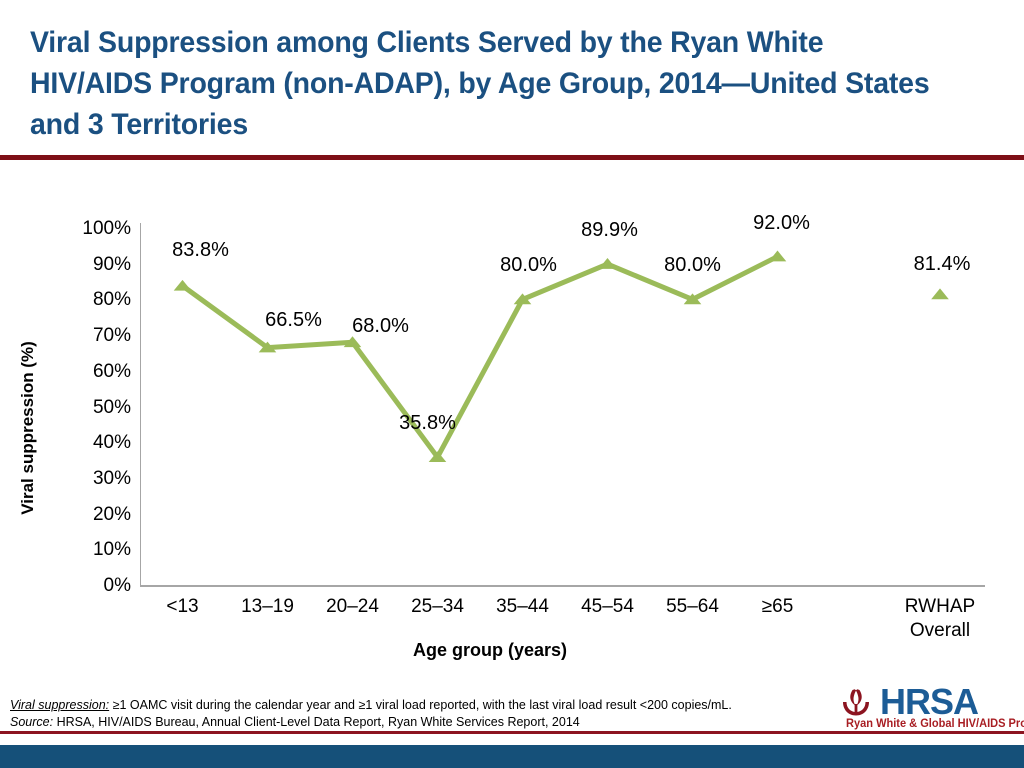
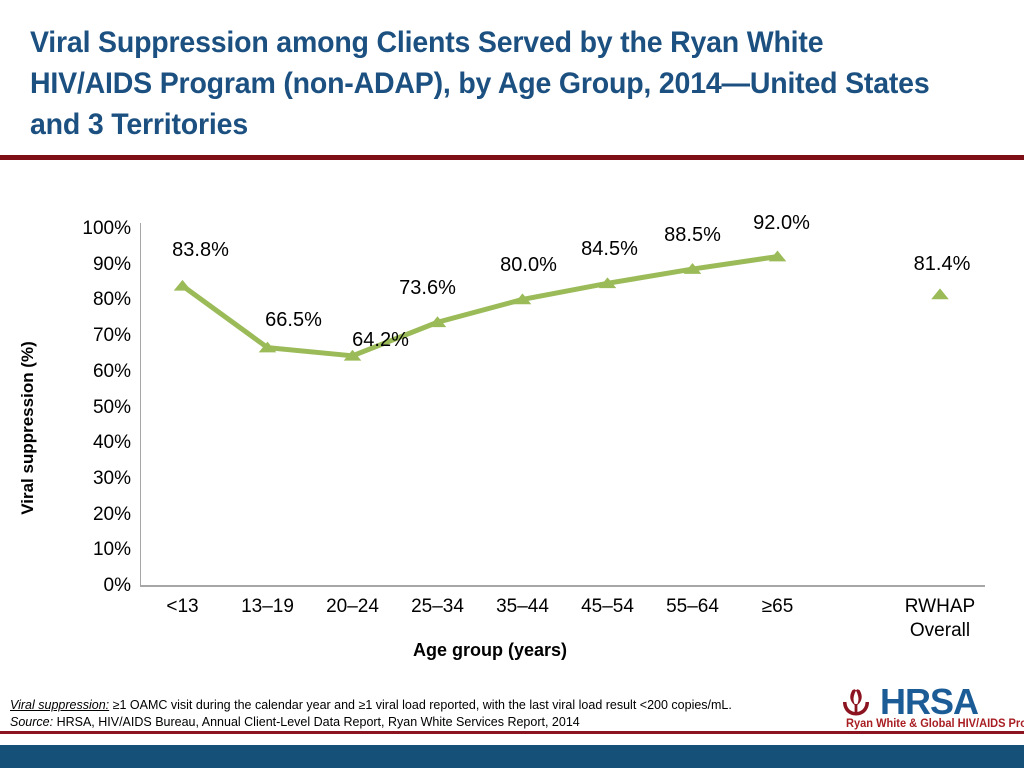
20–24: 68.0% -> 64.2%
25–34: 35.8% -> 73.6%
45–54: 89.9% -> 84.5%
55–64: 80.0% -> 88.5%
